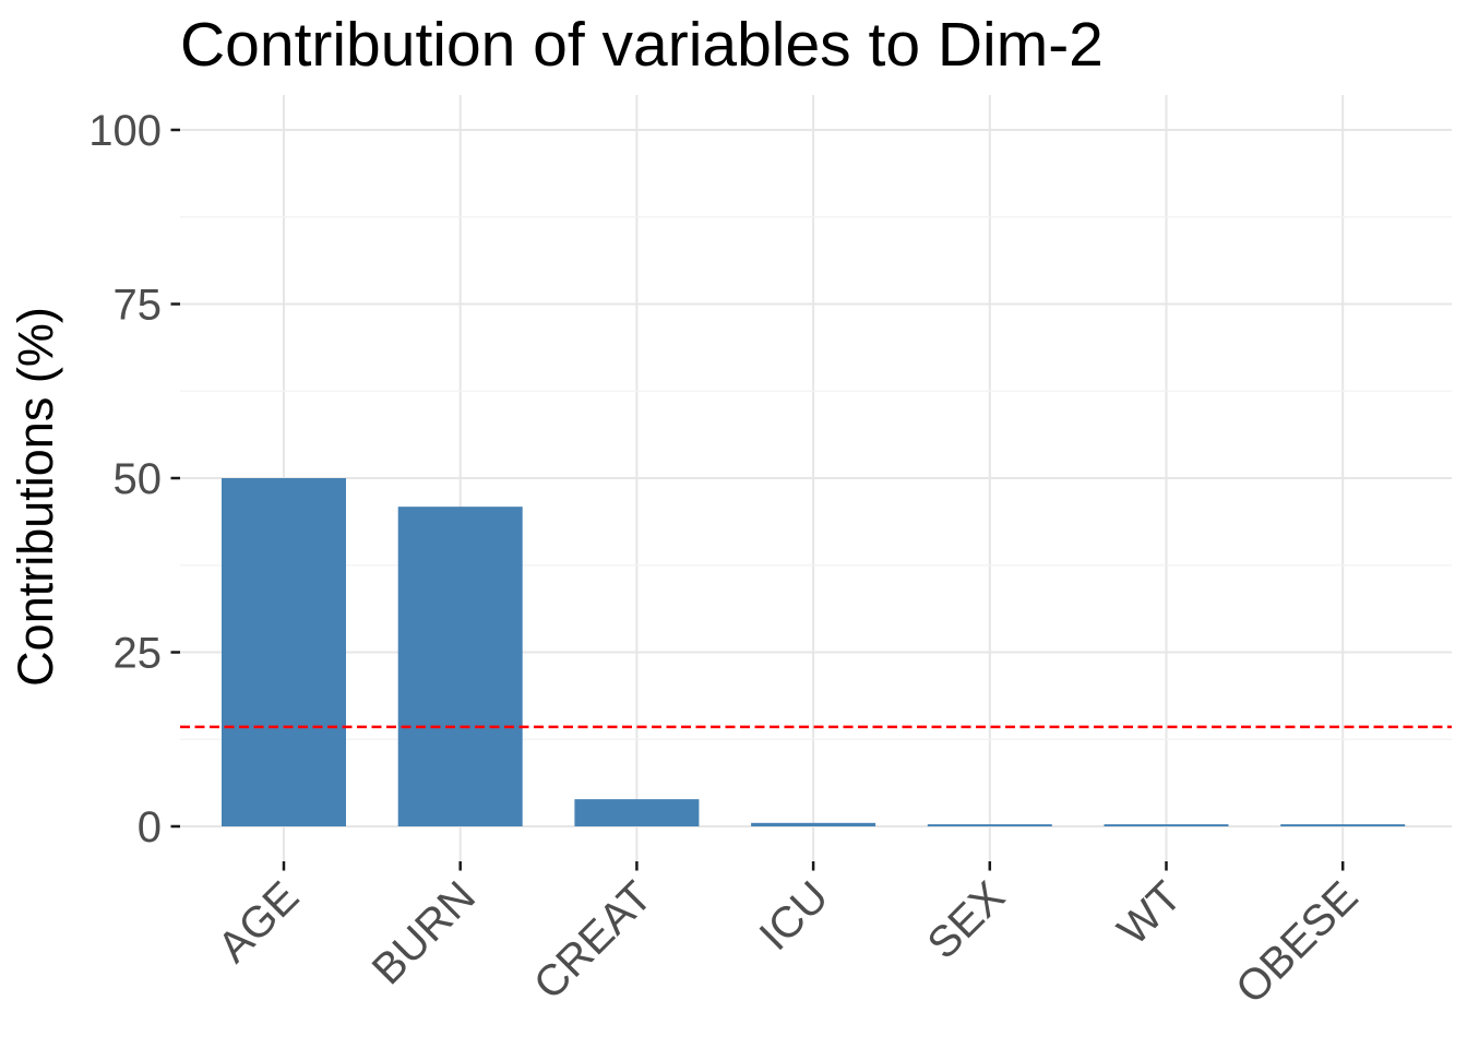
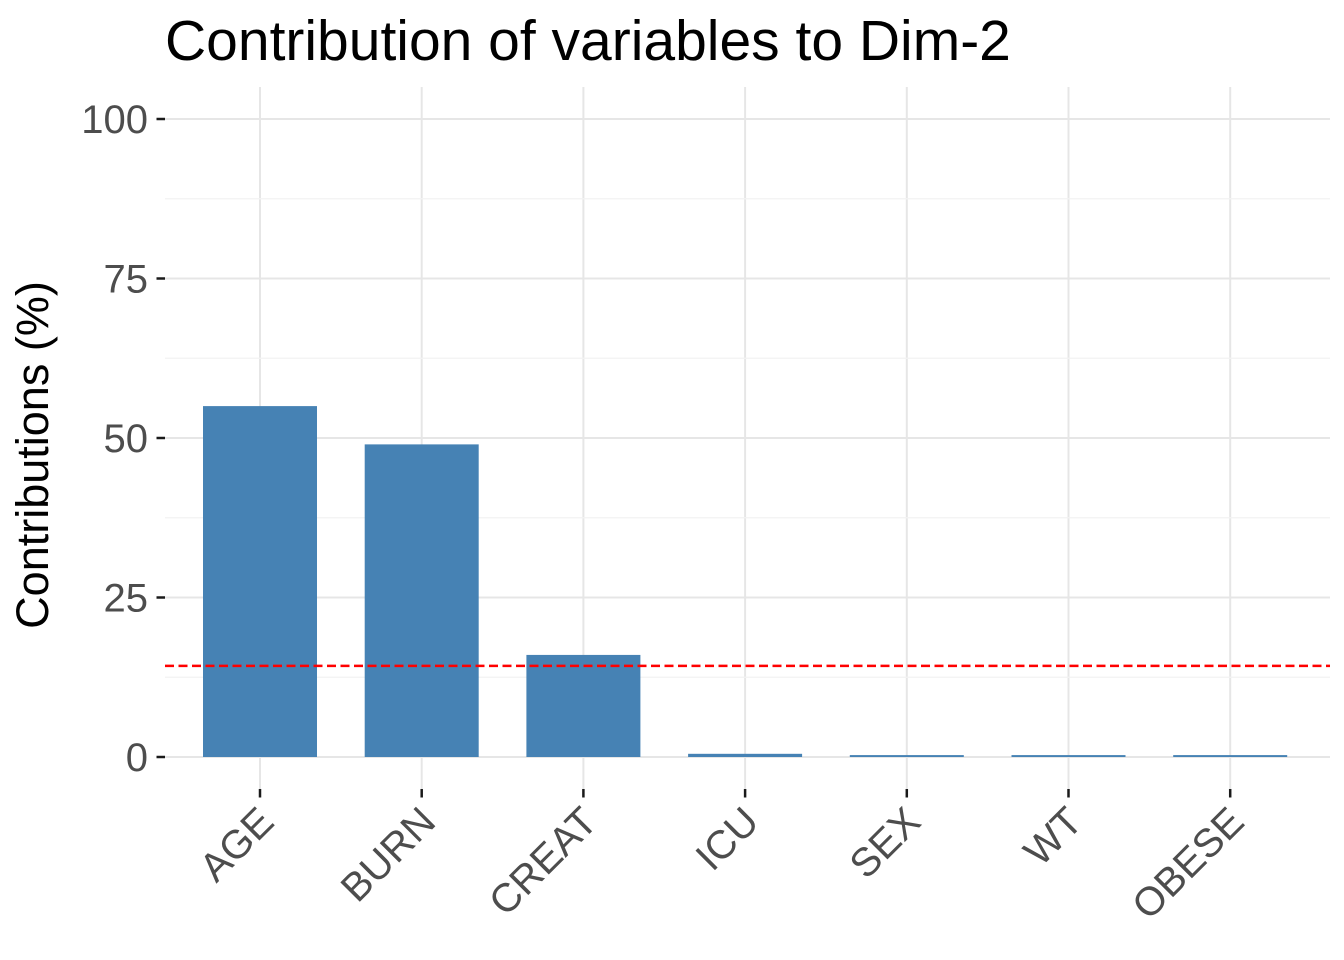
AGE: 50 -> 55
BURN: 46 -> 49
CREAT: 4 -> 16
